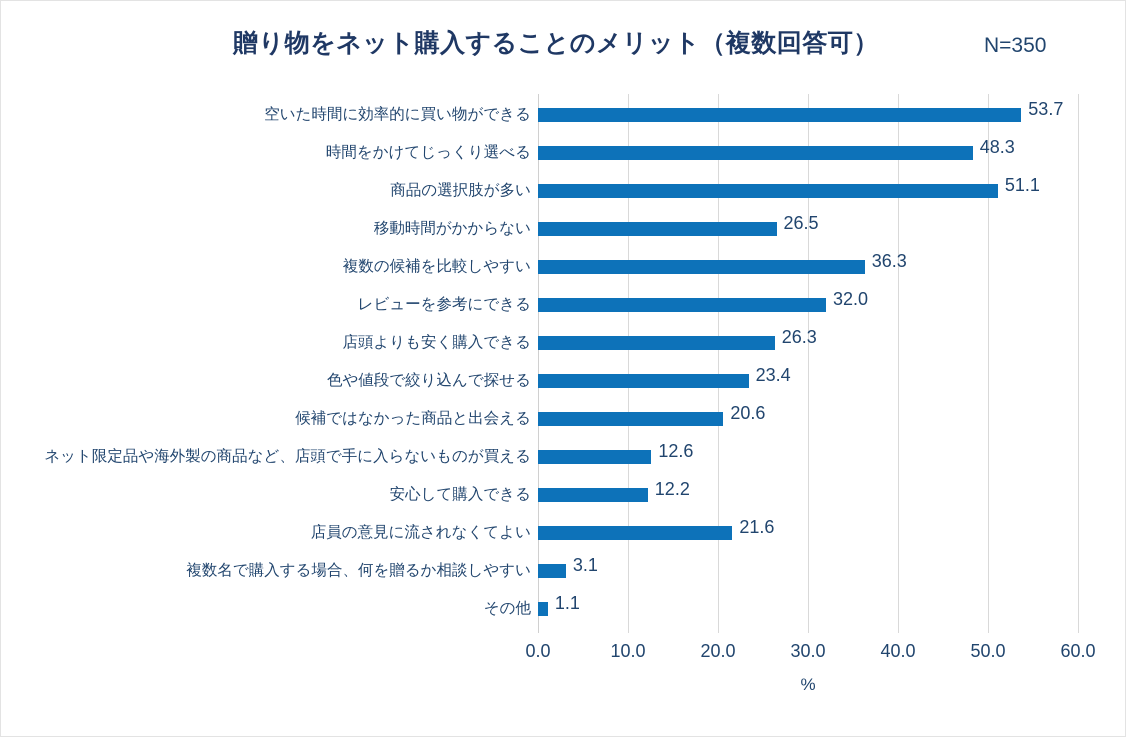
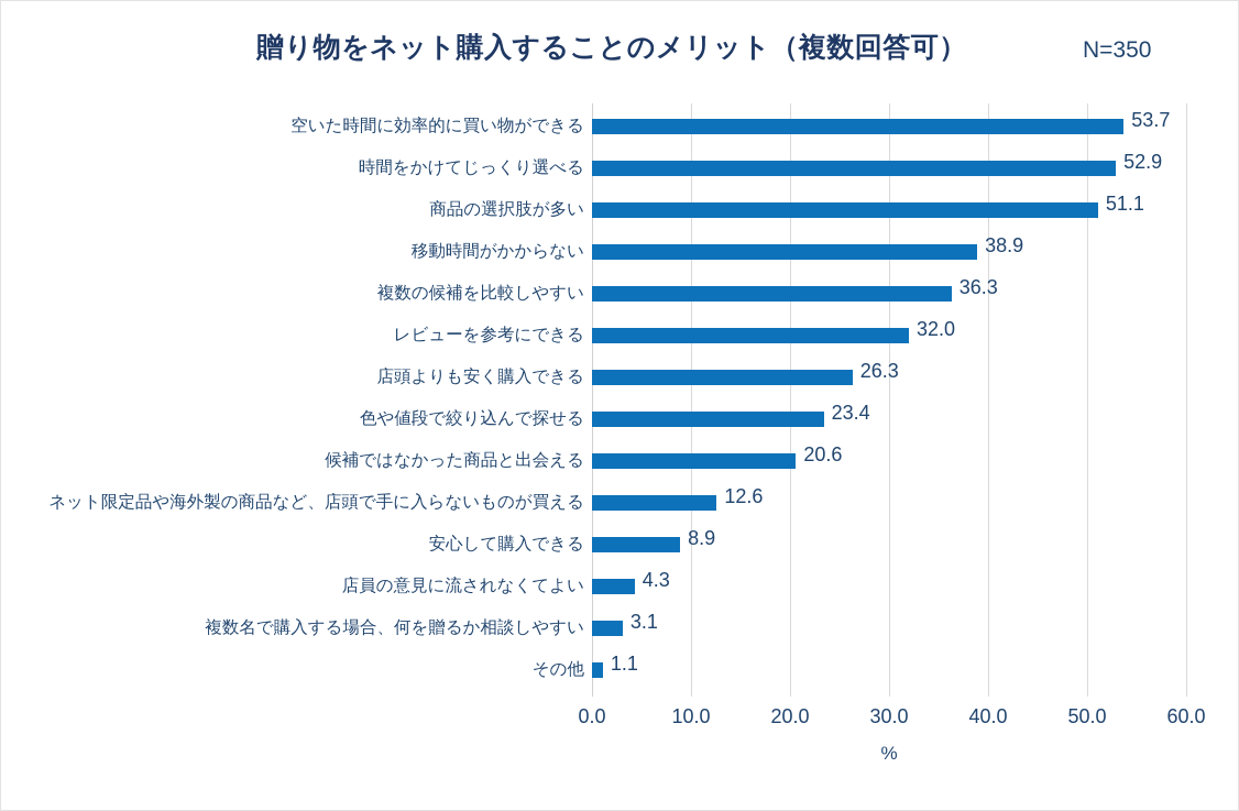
時間をかけてじっくり選べる: 48.3 -> 52.9
移動時間がかからない: 26.5 -> 38.9
安心して購入できる: 12.2 -> 8.9
店員の意見に流されなくてよい: 21.6 -> 4.3
